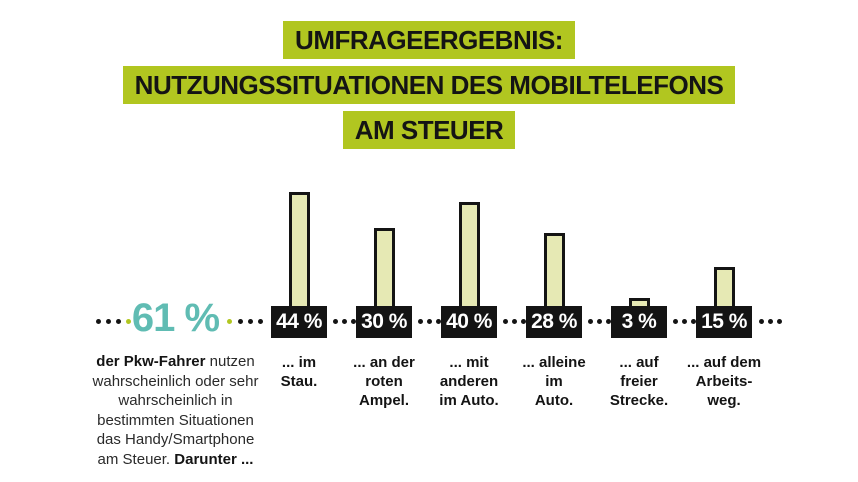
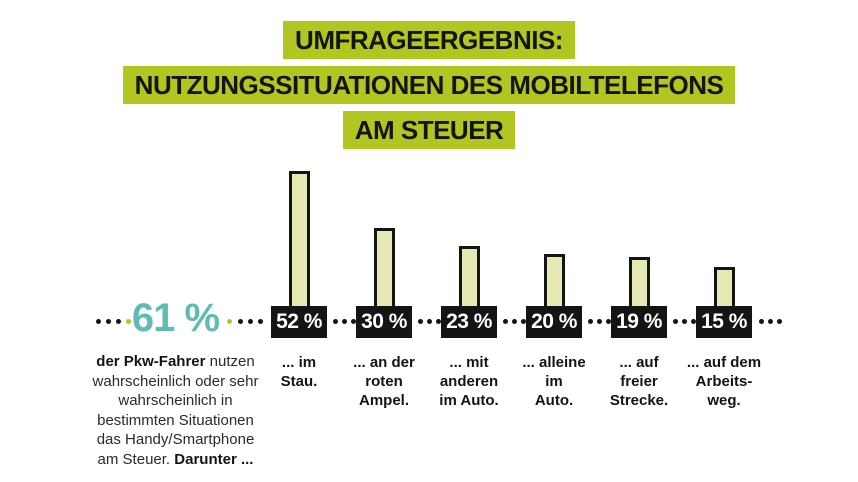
... im Stau.: 44 -> 52
... mit anderen im Auto.: 40 -> 23
... alleine im Auto.: 28 -> 20
... auf freier Strecke.: 3 -> 19
